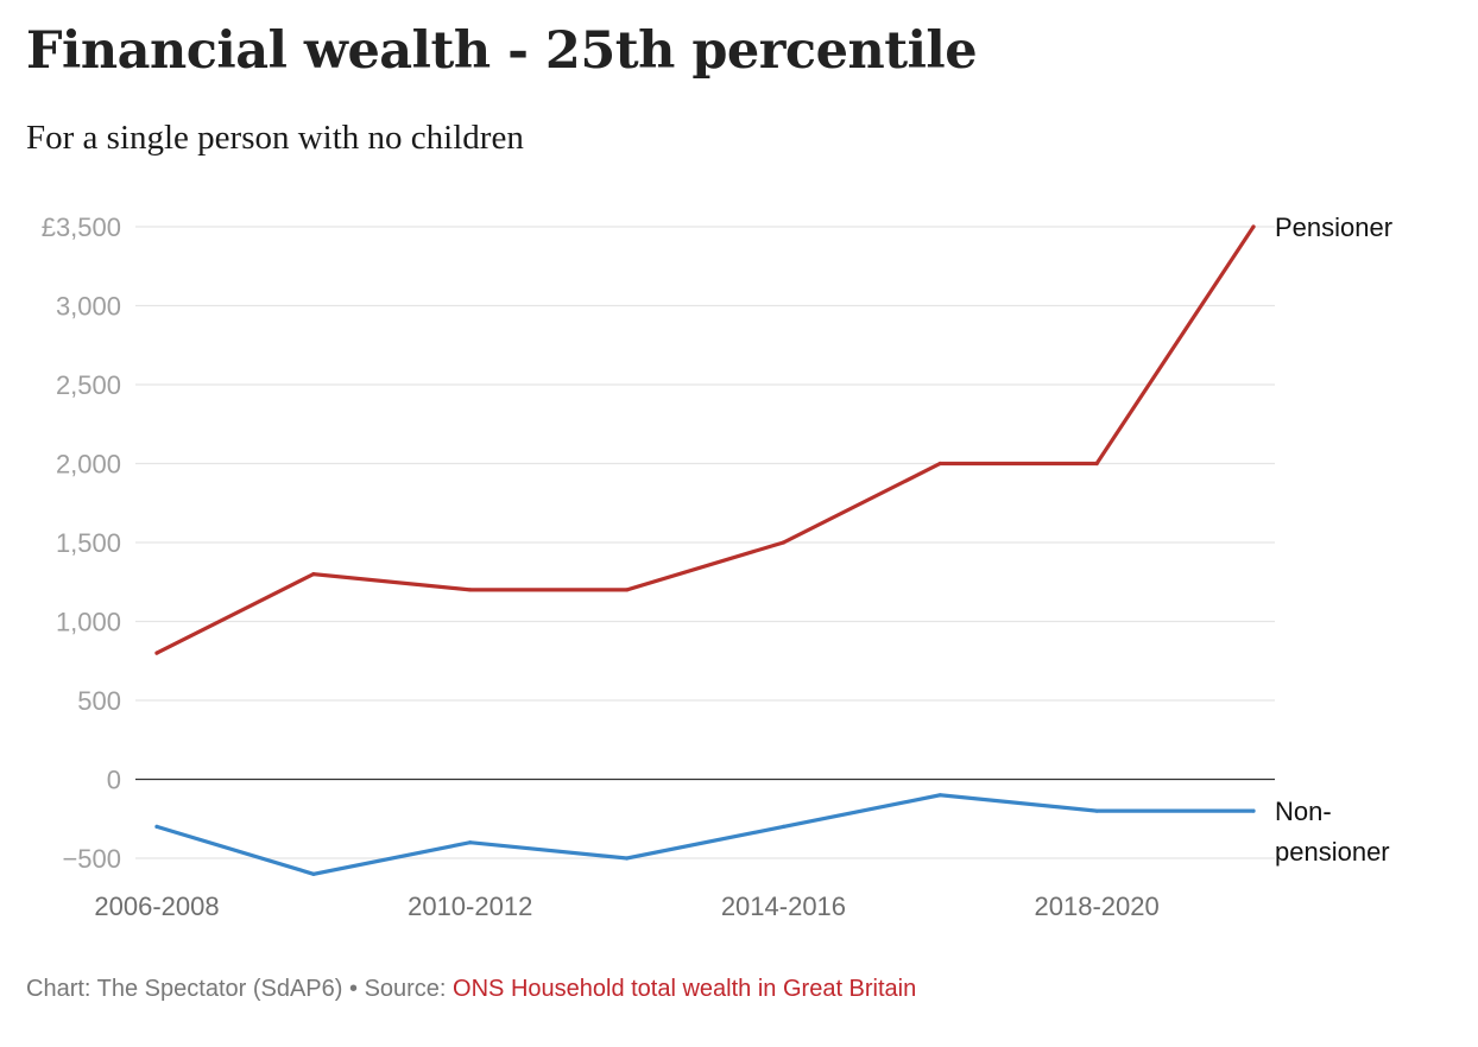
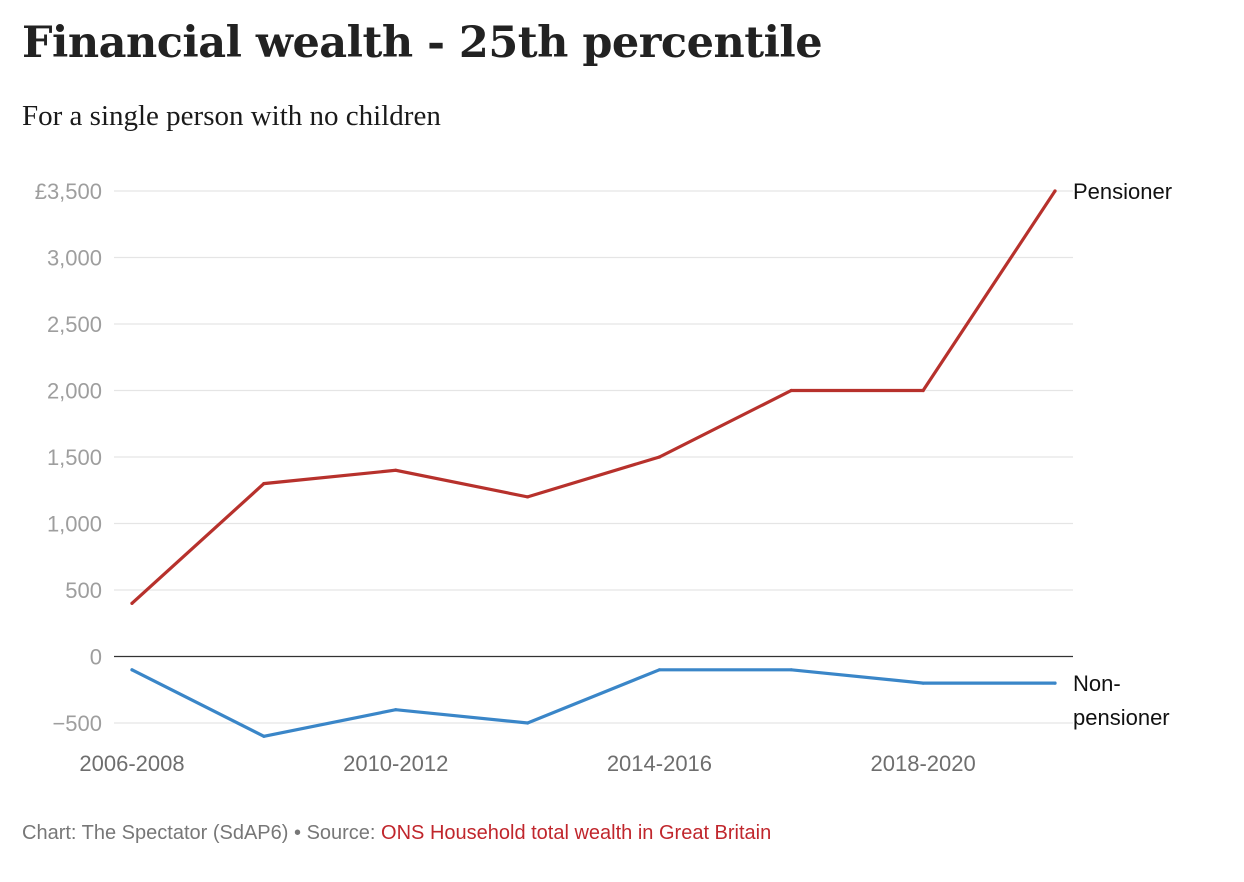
Pensioner/2006-2008: £800 -> £400
Non-pensioner/2006-2008: -£300 -> -£100
Pensioner/2010-2012: £1200 -> £1400
Non-pensioner/2014-2016: -£300 -> -£100
